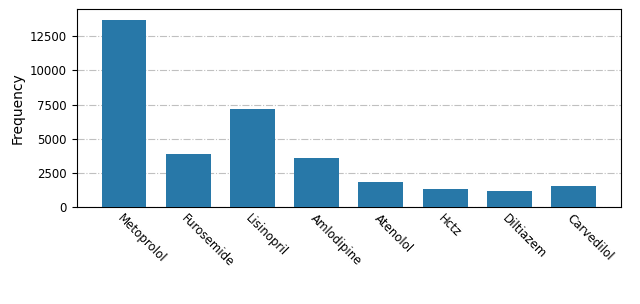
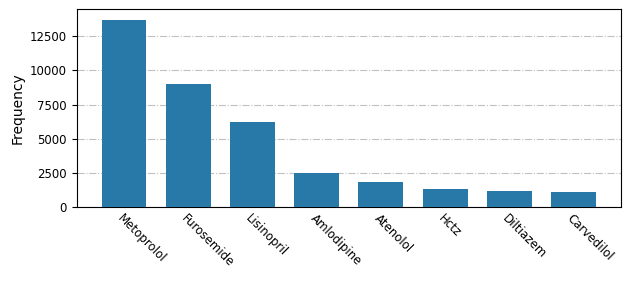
Furosemide: 3900 -> 9000
Lisinopril: 7200 -> 6200
Amlodipine: 3600 -> 2500
Carvedilol: 1500 -> 1000
